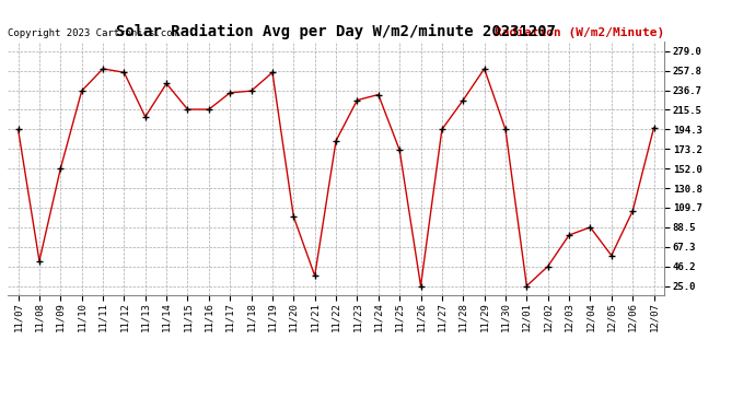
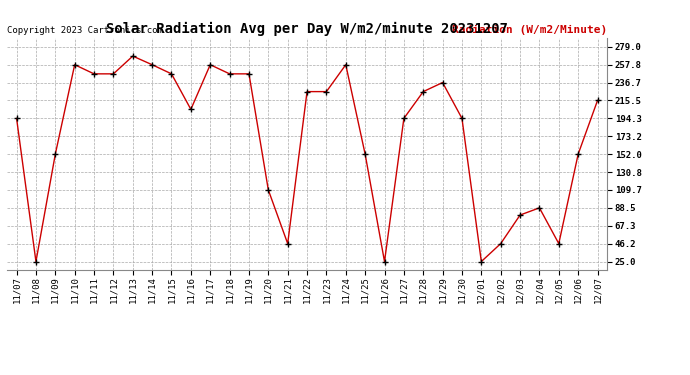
11/08: 52 -> 25
11/10: 236 -> 258
11/11: 260 -> 247
11/12: 256 -> 247
11/13: 208 -> 268
11/14: 244 -> 258
11/15: 216 -> 247
11/16: 216 -> 205
11/17: 234 -> 258
11/18: 236 -> 247
11/19: 256 -> 247
11/20: 100 -> 110
11/21: 36 -> 46
11/22: 182 -> 226
11/24: 232 -> 258
11/25: 172 -> 152
11/29: 260 -> 237
12/05: 58 -> 46
12/06: 106 -> 152
12/07: 196 -> 216
